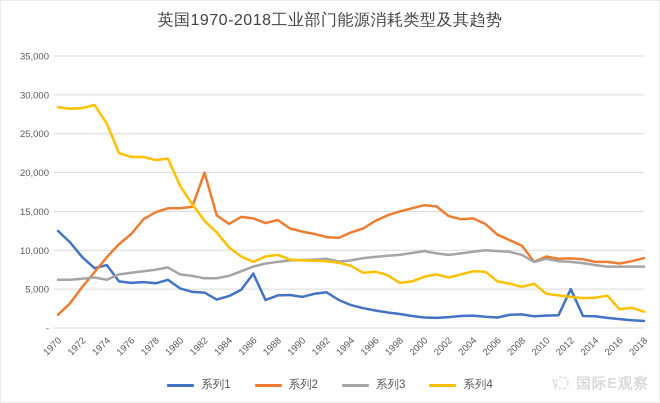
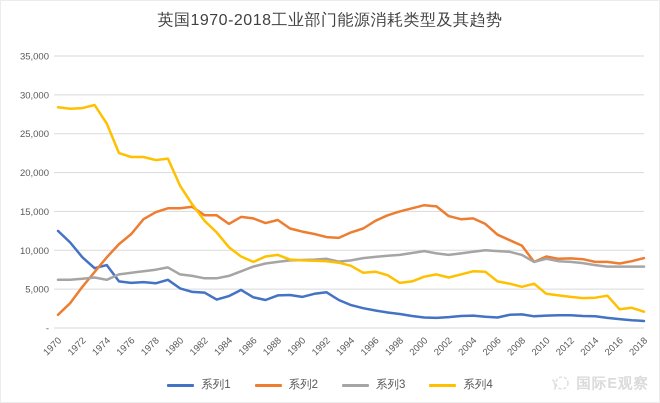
系列2/1982: 20000 -> 14000
系列1/1986: 7000 -> 4000
系列1/2012: 5000 -> 2000
